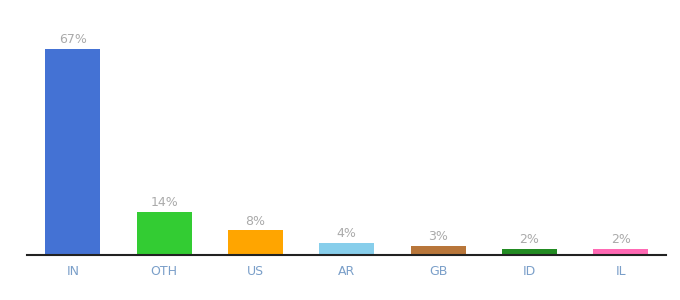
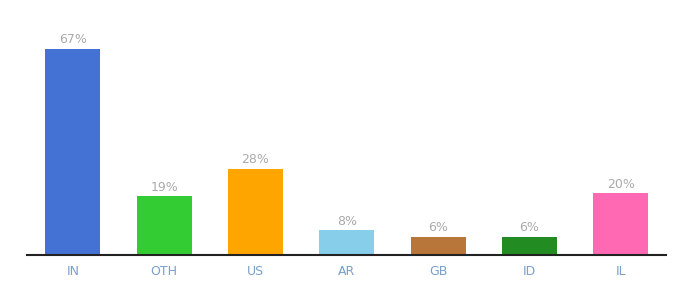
OTH: 14% -> 19%
US: 8% -> 28%
AR: 4% -> 8%
GB: 3% -> 6%
ID: 2% -> 6%
IL: 2% -> 20%
